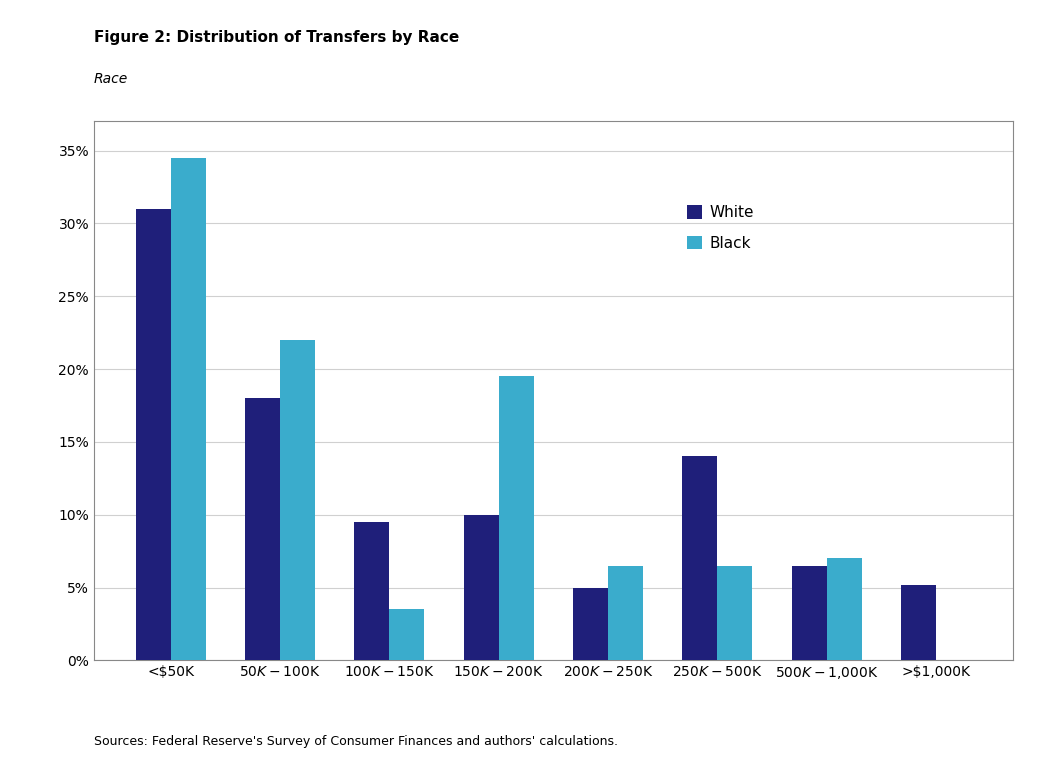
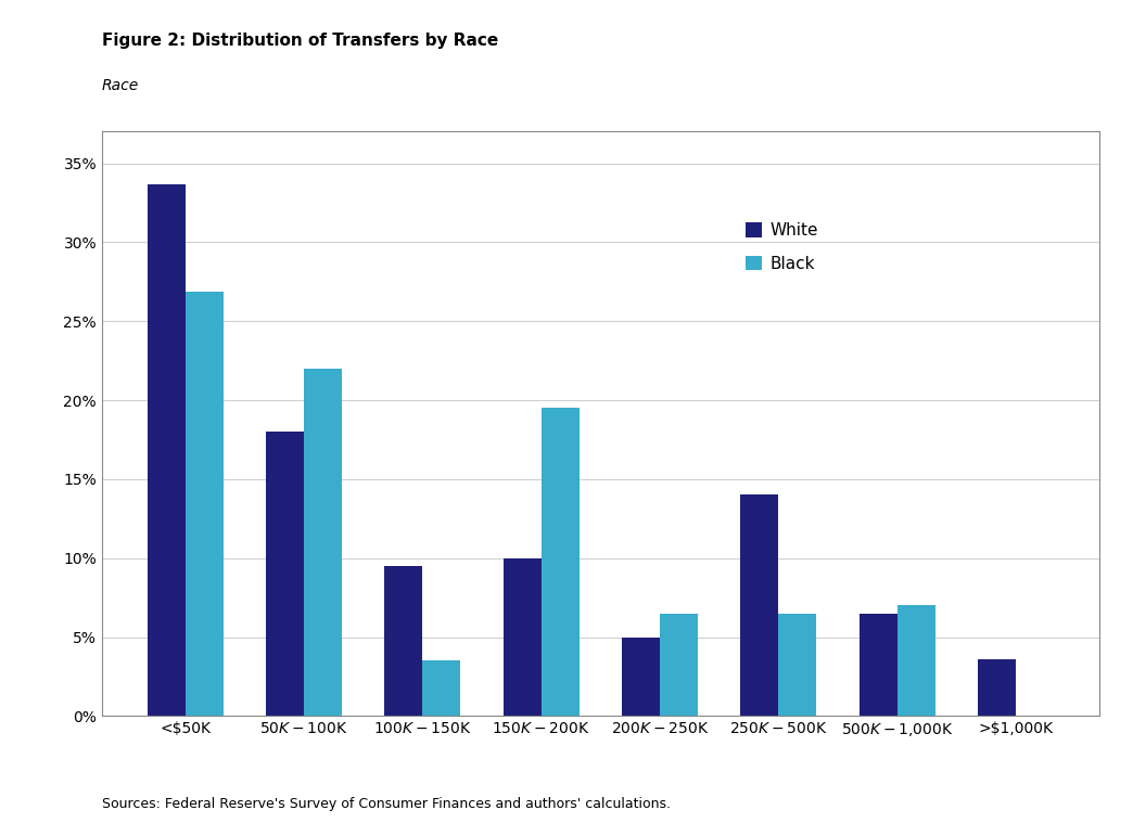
White/<$50K: 31.0% -> 33.7%
Black/<$50K: 34.5% -> 26.9%
White/>$1,000K: 5.2% -> 3.6%
